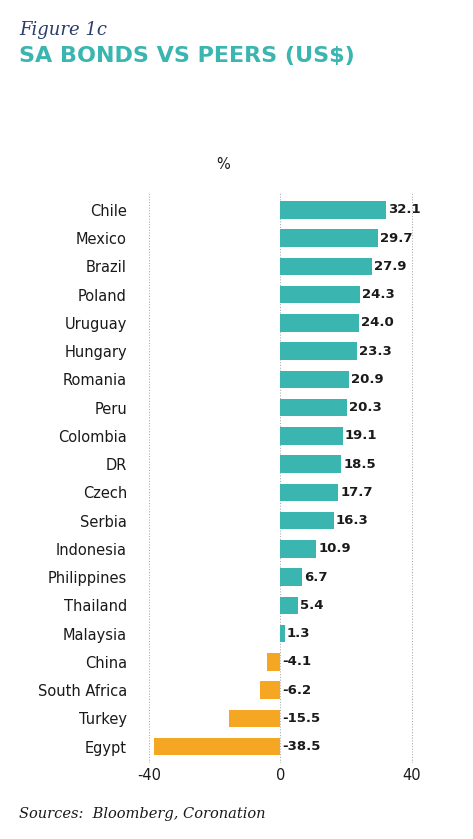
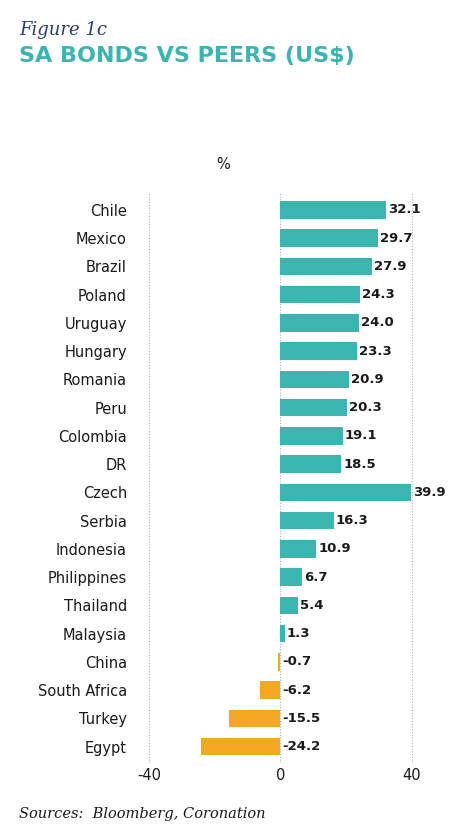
Czech: 17.7 -> 39.9
China: -4.1 -> -0.7
Egypt: -38.5 -> -24.2
